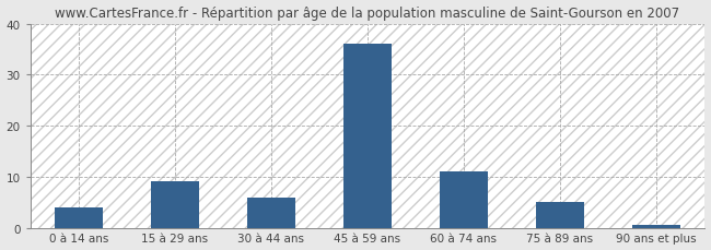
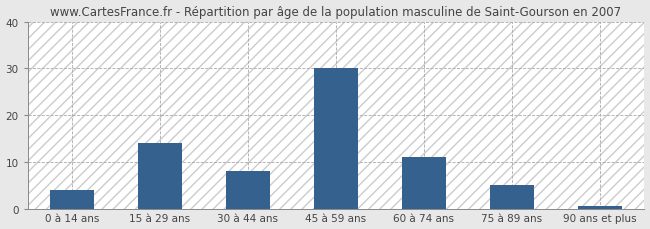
15 à 29 ans: 9.0 -> 14.0
30 à 44 ans: 6.0 -> 8.0
45 à 59 ans: 36.0 -> 30.0
